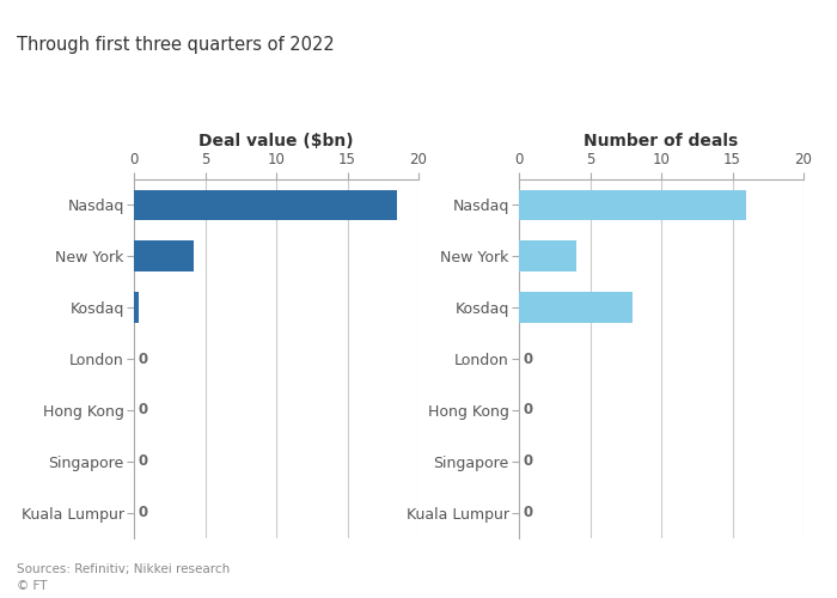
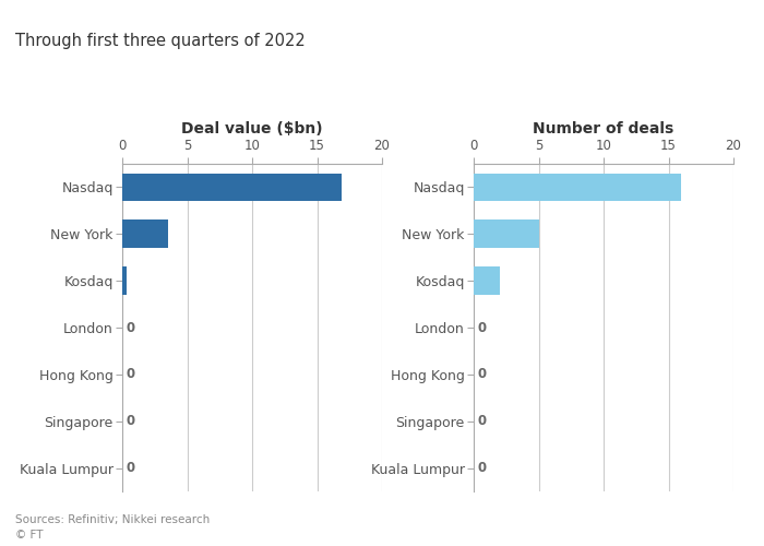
Deal value ($bn)/Nasdaq: 18.5 -> 16.9
Deal value ($bn)/New York: 4.2 -> 3.5
Number of deals/New York: 4 -> 5
Number of deals/Kosdaq: 8 -> 2
